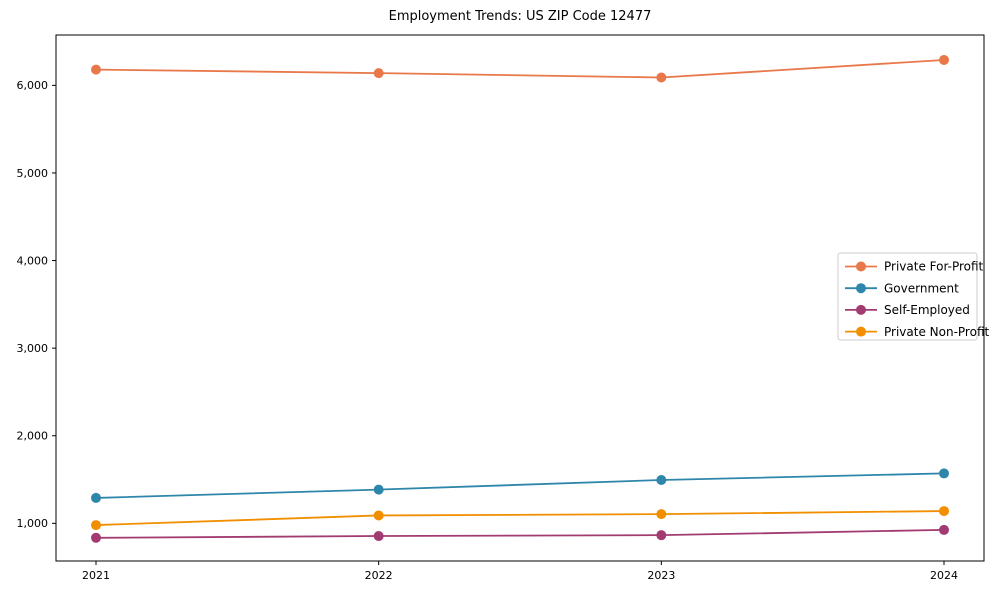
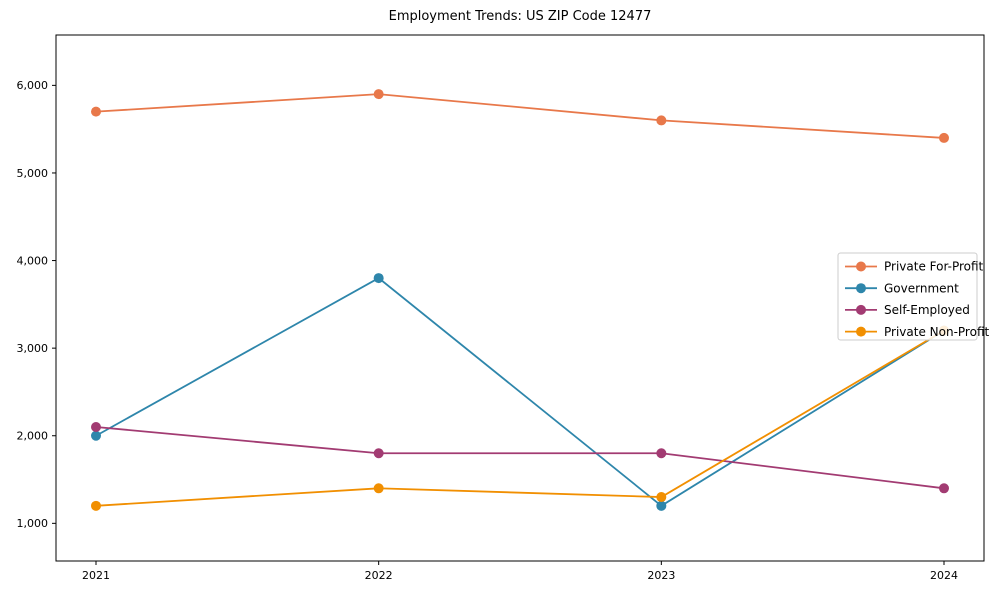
Private For-Profit/2021: 6200 -> 5700
Government/2021: 1300 -> 2000
Self-Employed/2021: 800 -> 2100
Private Non-Profit/2021: 1000 -> 1200
Private For-Profit/2022: 6100 -> 5900
Government/2022: 1400 -> 3800
Self-Employed/2022: 900 -> 1800
Private Non-Profit/2022: 1100 -> 1400
Private For-Profit/2023: 6100 -> 5600
Government/2023: 1500 -> 1200
Self-Employed/2023: 900 -> 1800
Private Non-Profit/2023: 1100 -> 1300
Private For-Profit/2024: 6300 -> 5400
Government/2024: 1600 -> 3200
Self-Employed/2024: 900 -> 1400
Private Non-Profit/2024: 1100 -> 3200
